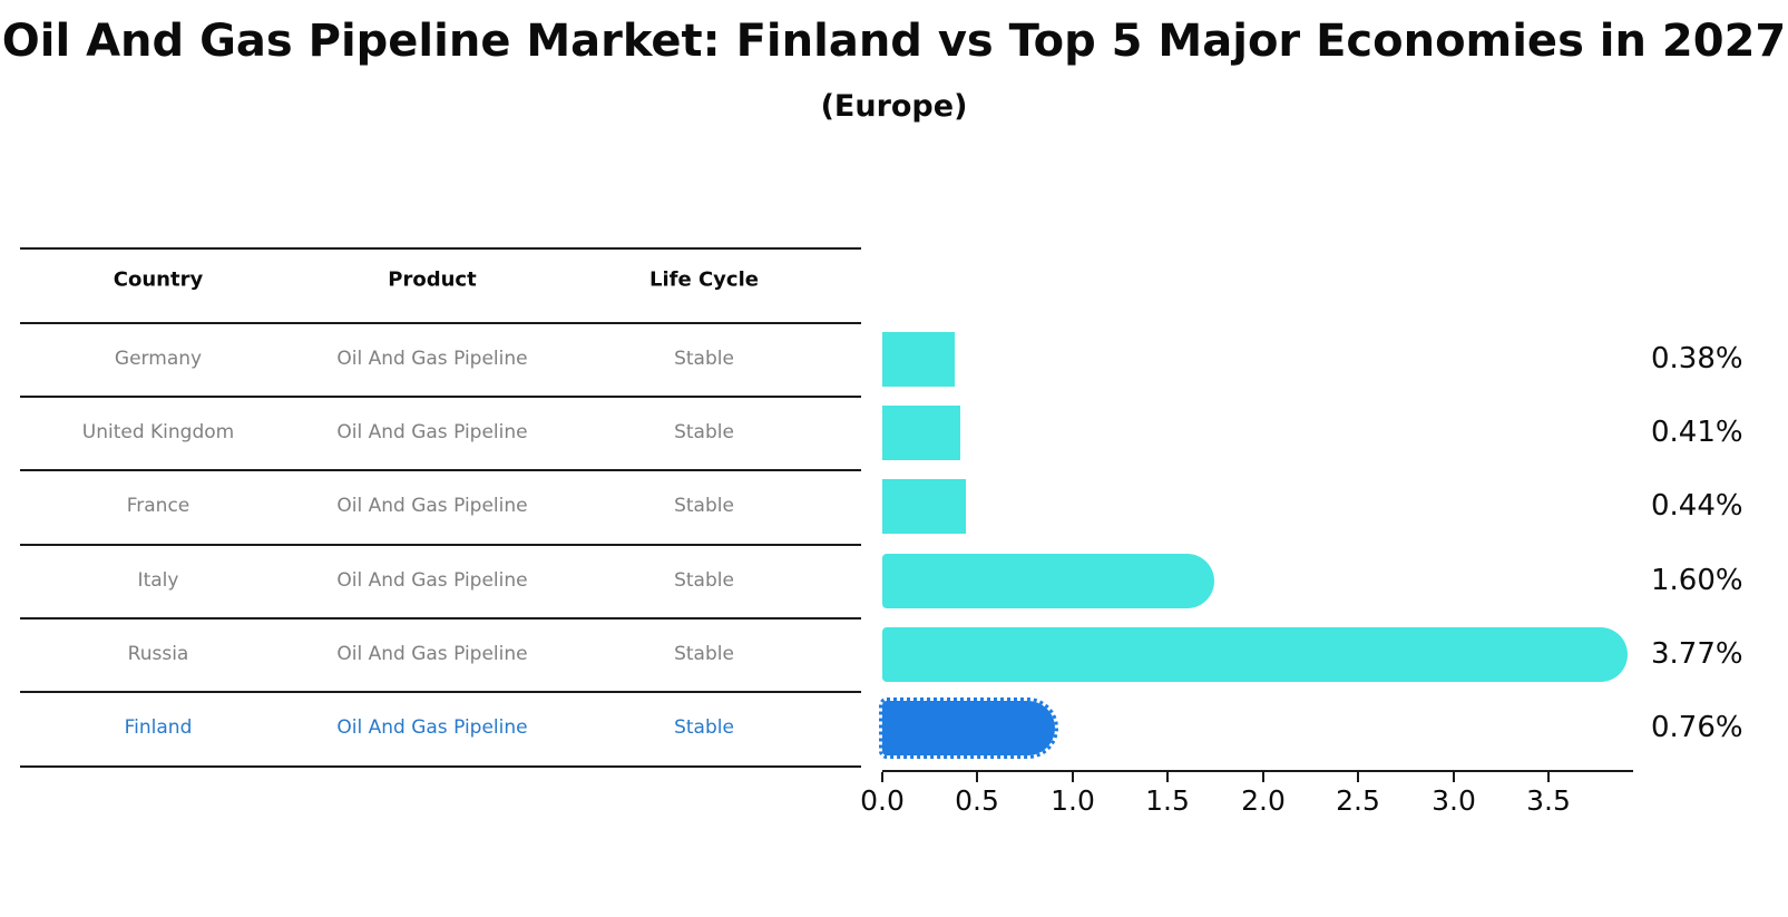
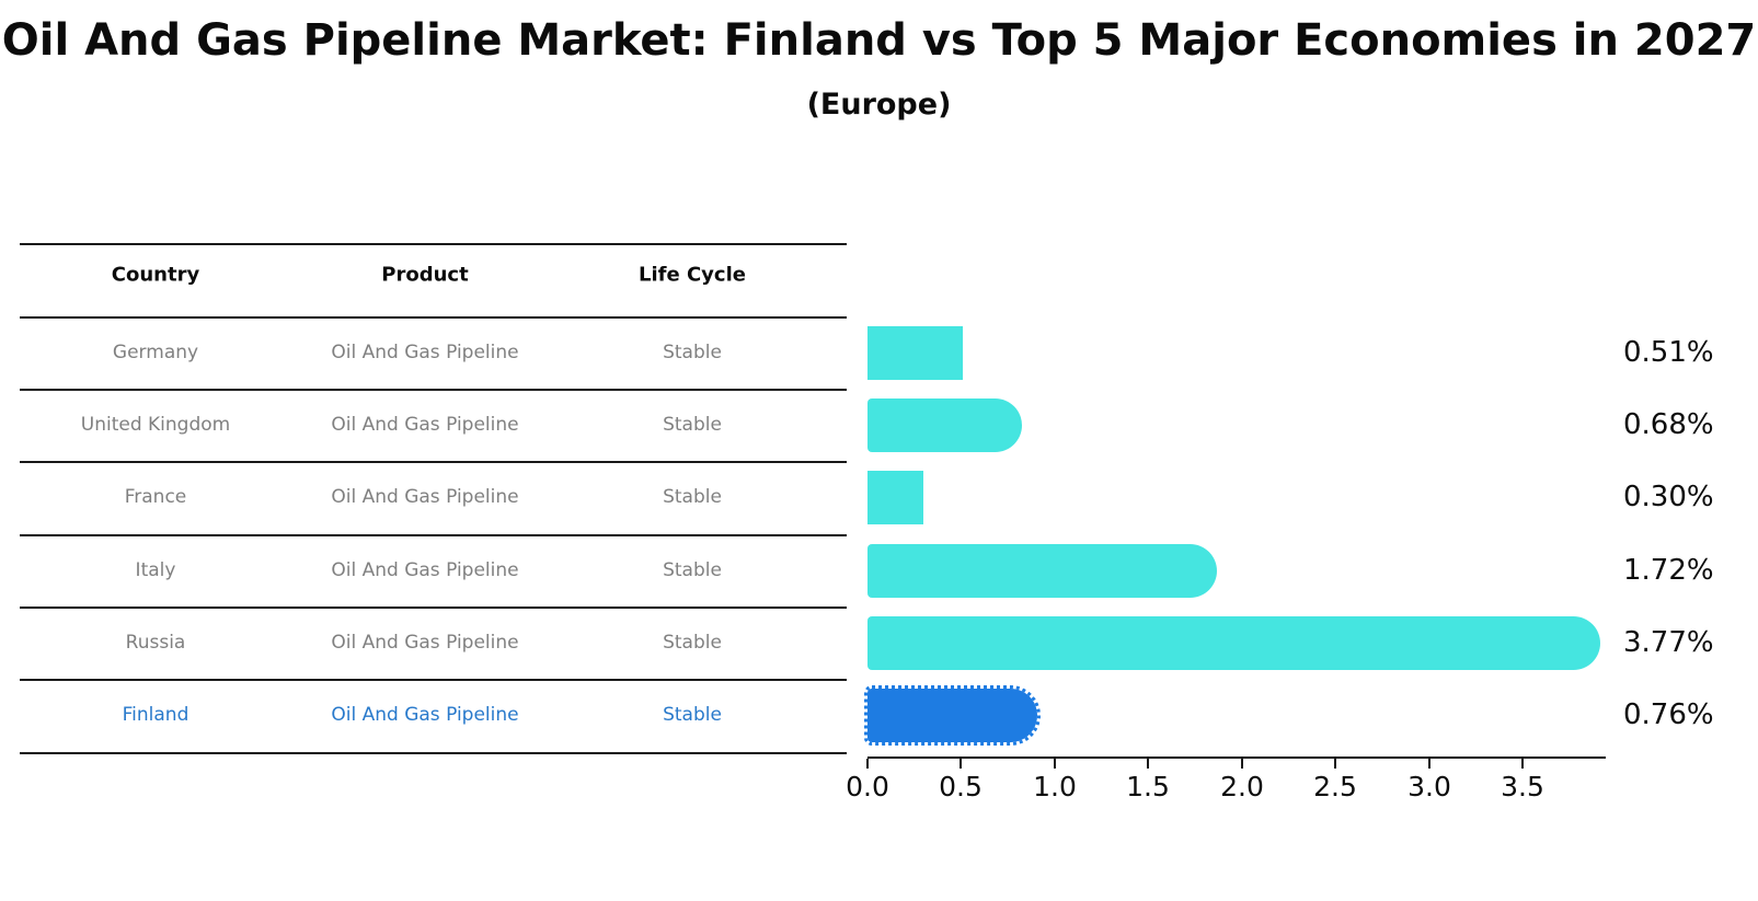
Germany: 0.38% -> 0.51%
United Kingdom: 0.41% -> 0.68%
France: 0.44% -> 0.30%
Italy: 1.60% -> 1.72%
